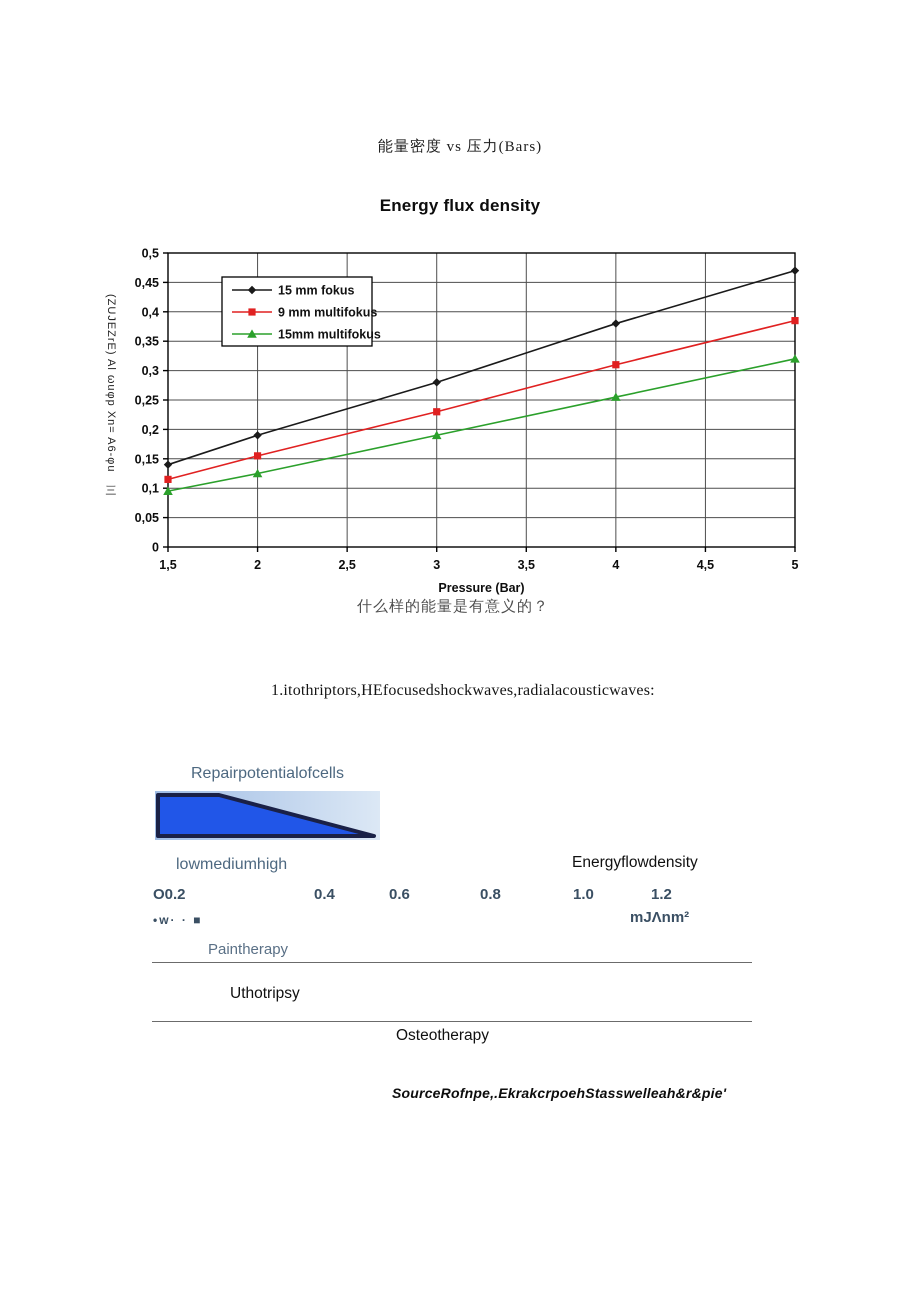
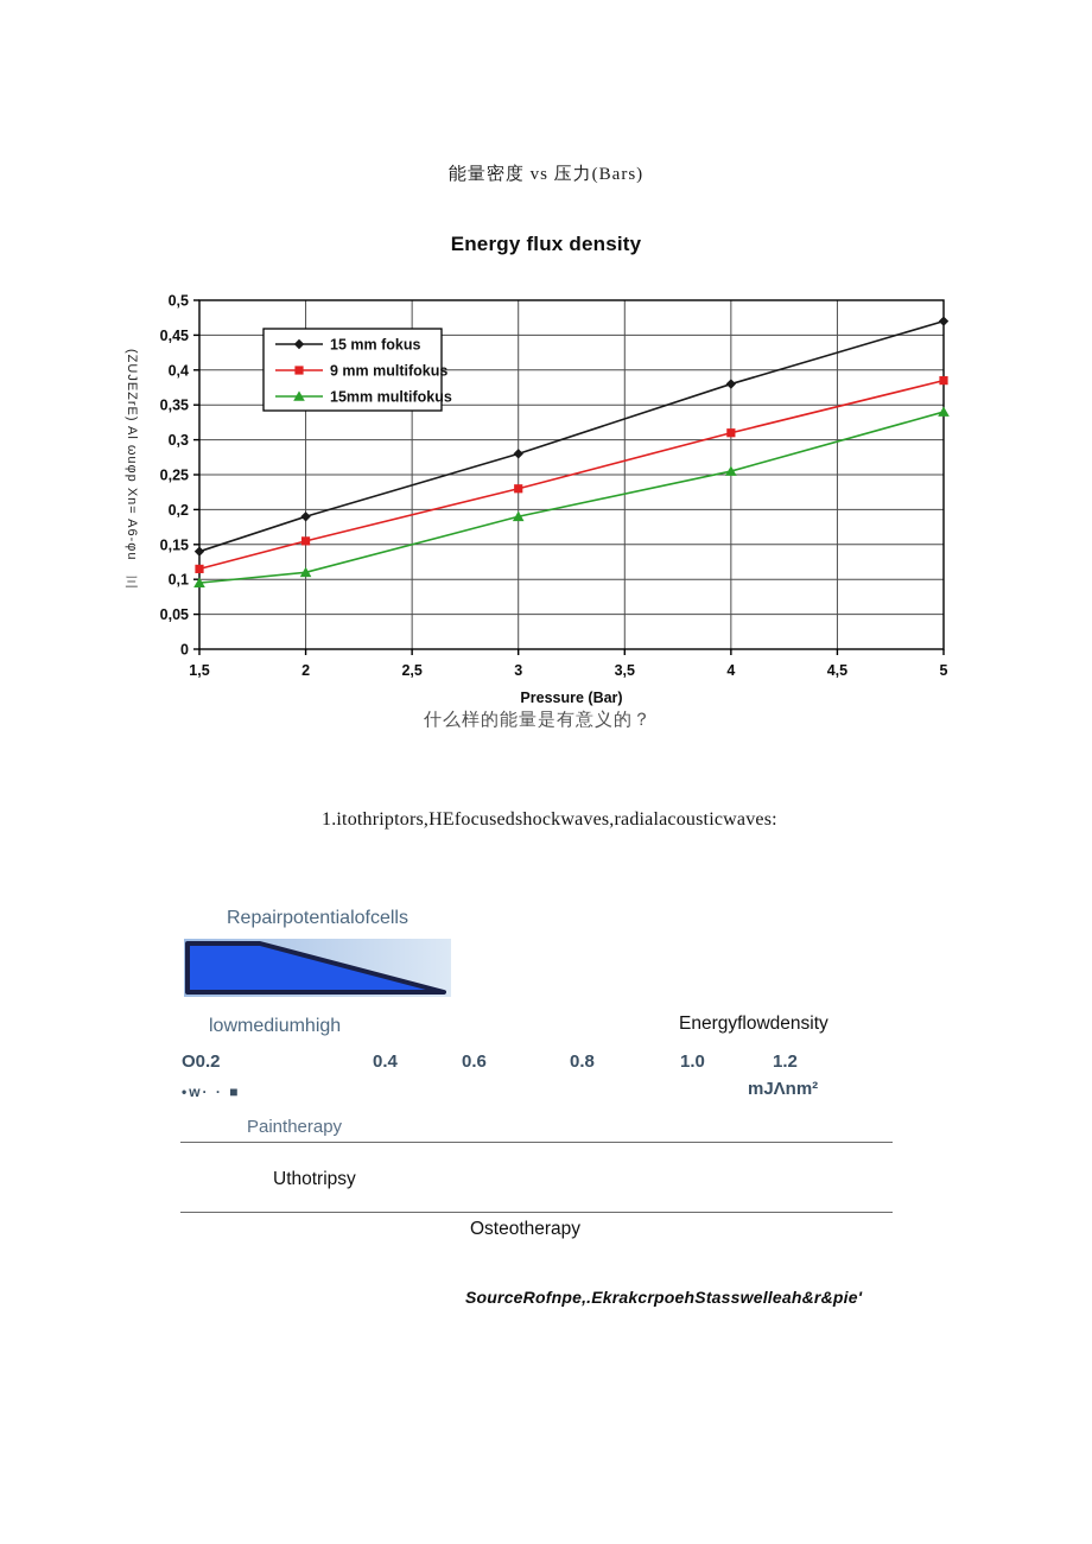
15mm multifokus/2: 0,12 -> 0,11
15mm multifokus/5: 0,32 -> 0,34
